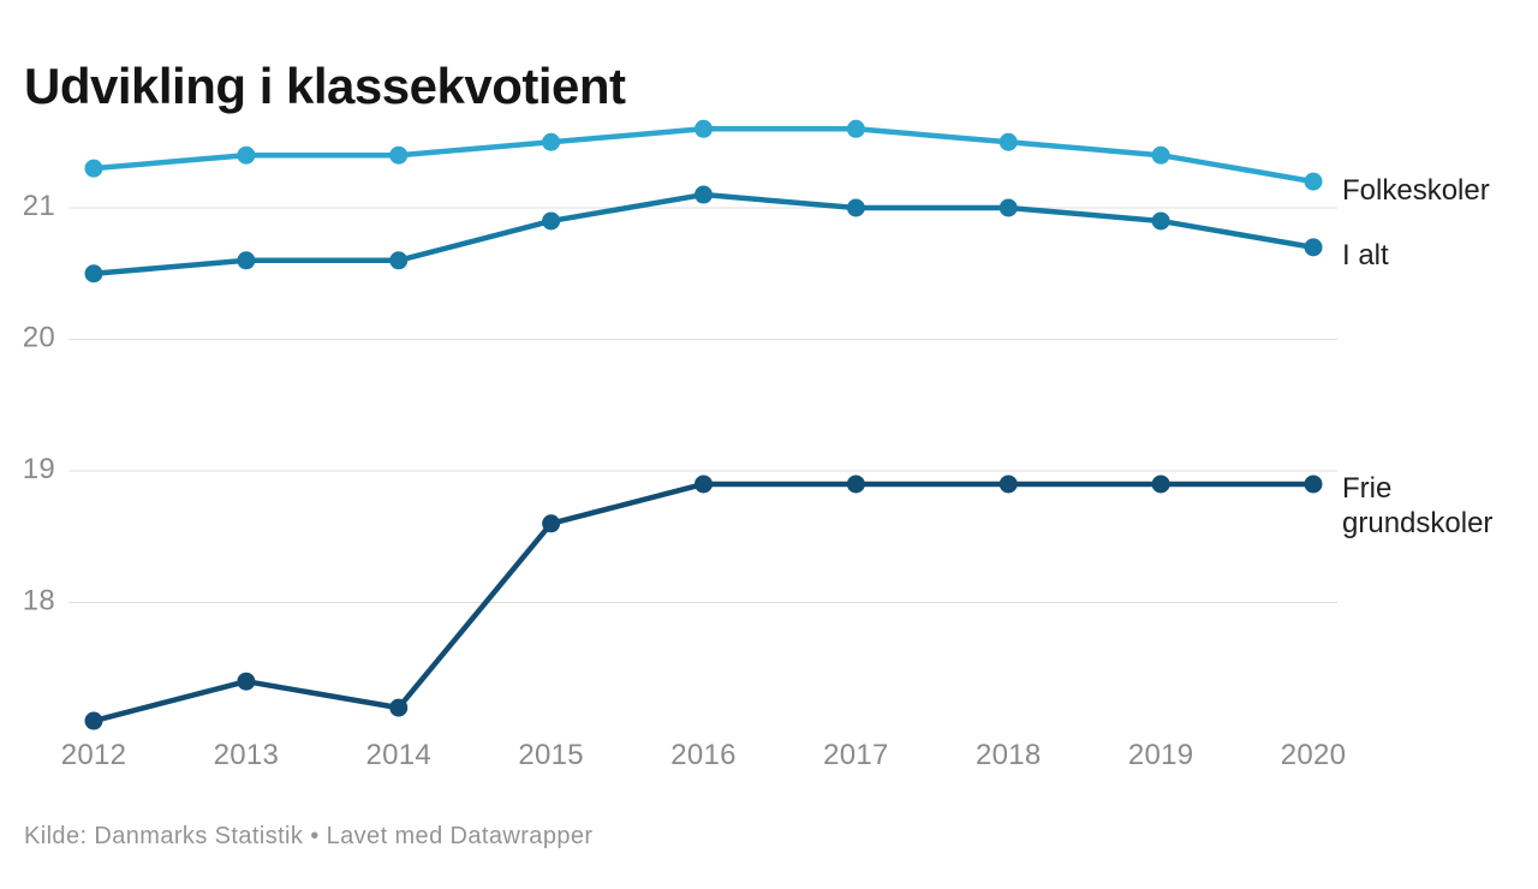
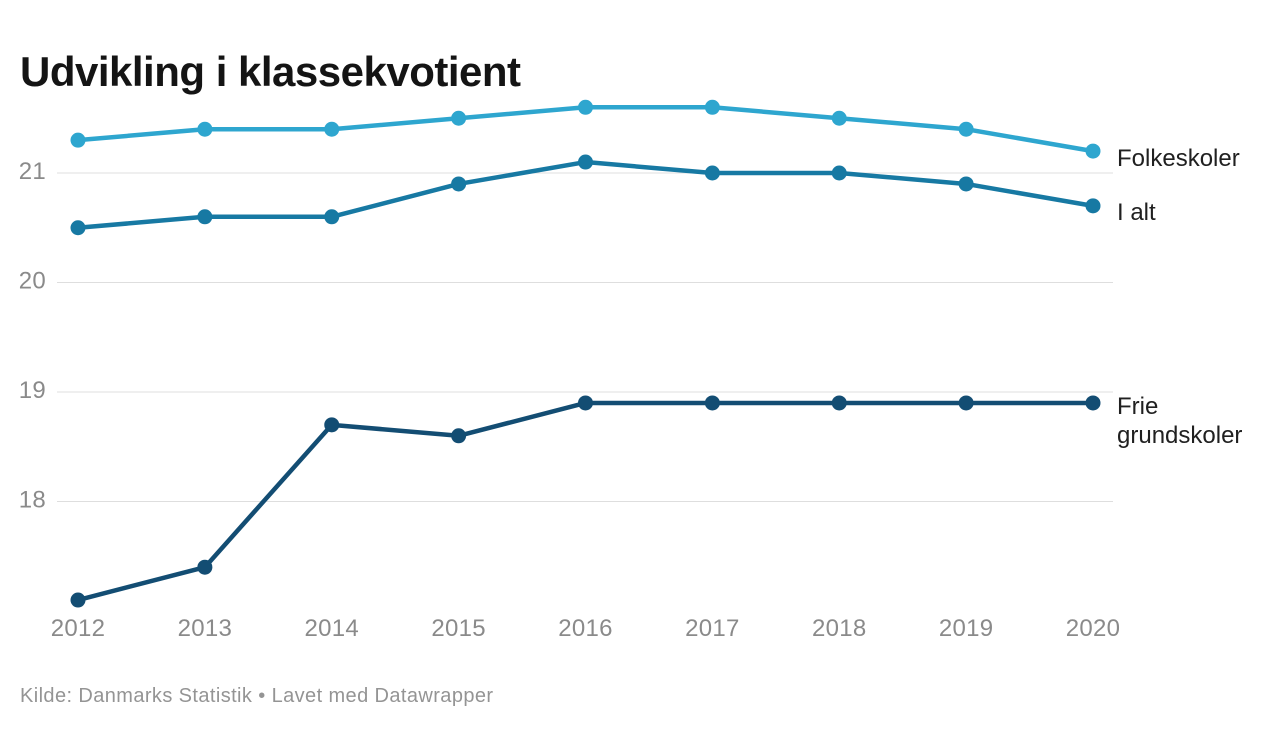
Frie grundskoler/2014: 17.2 -> 18.7
